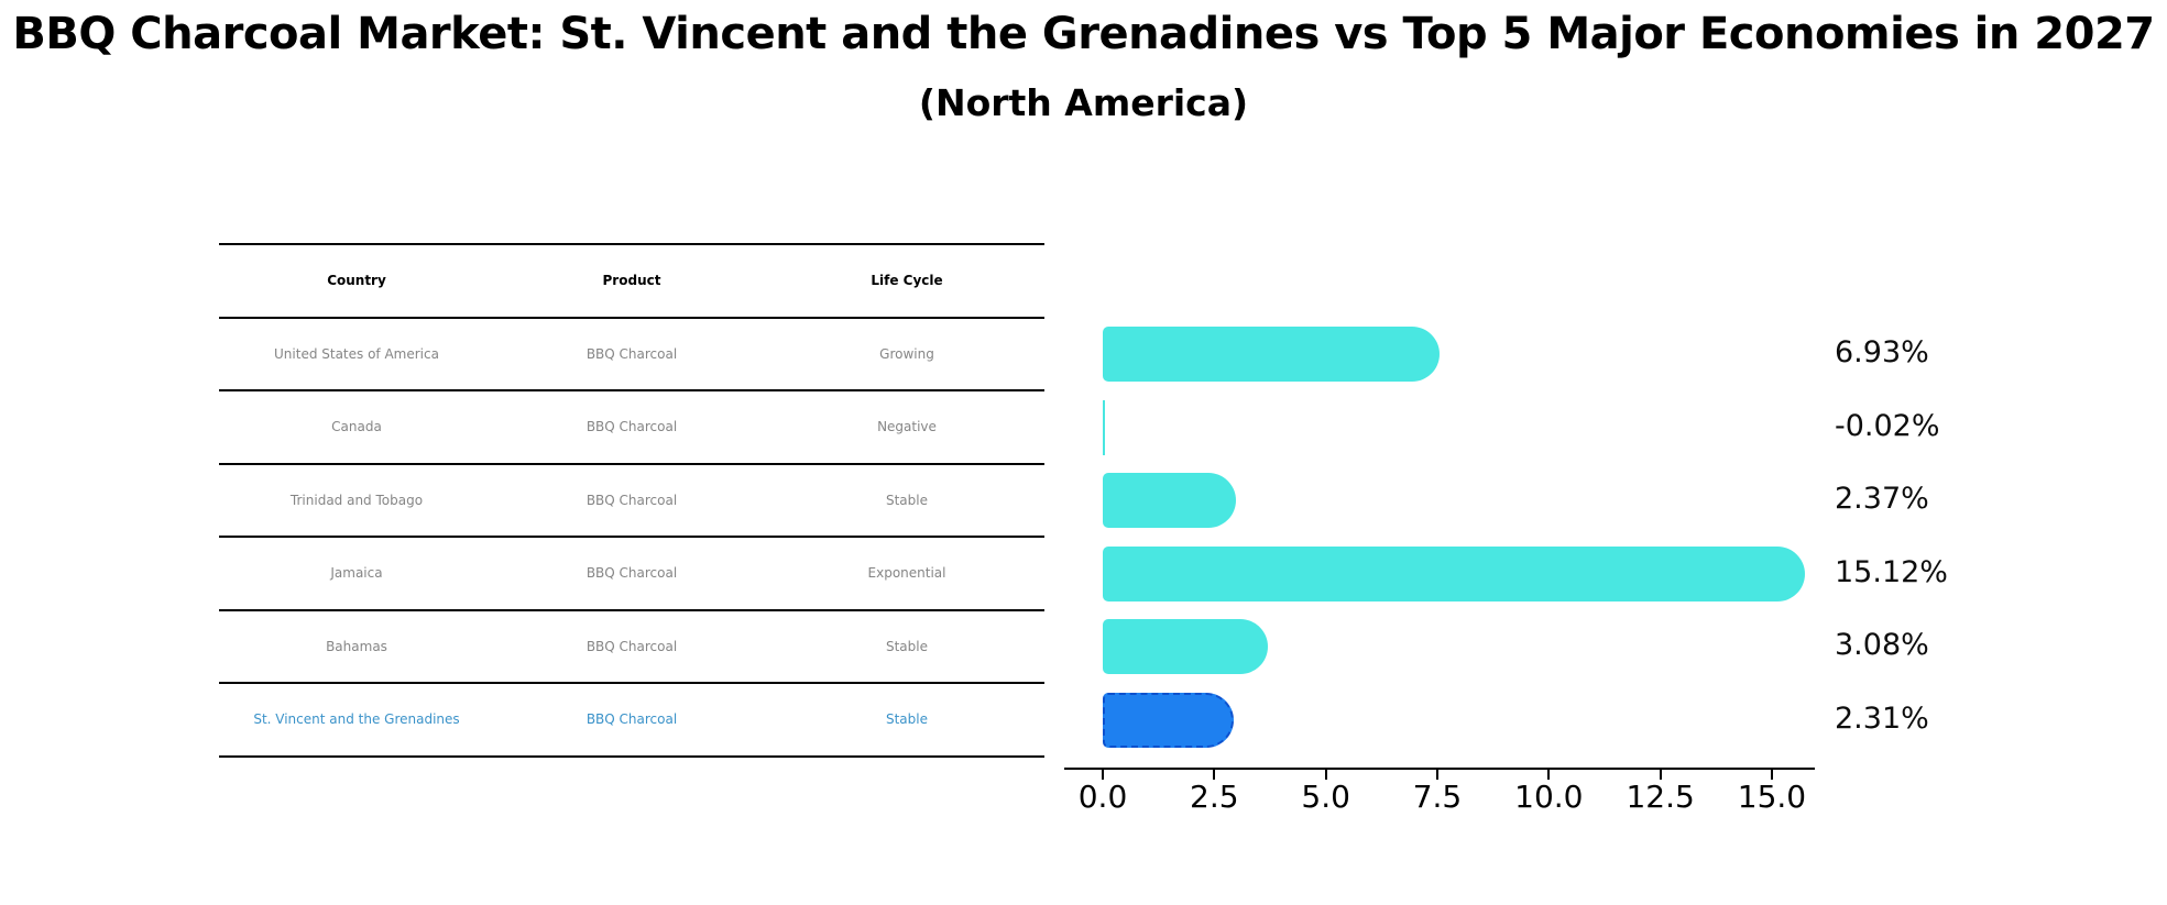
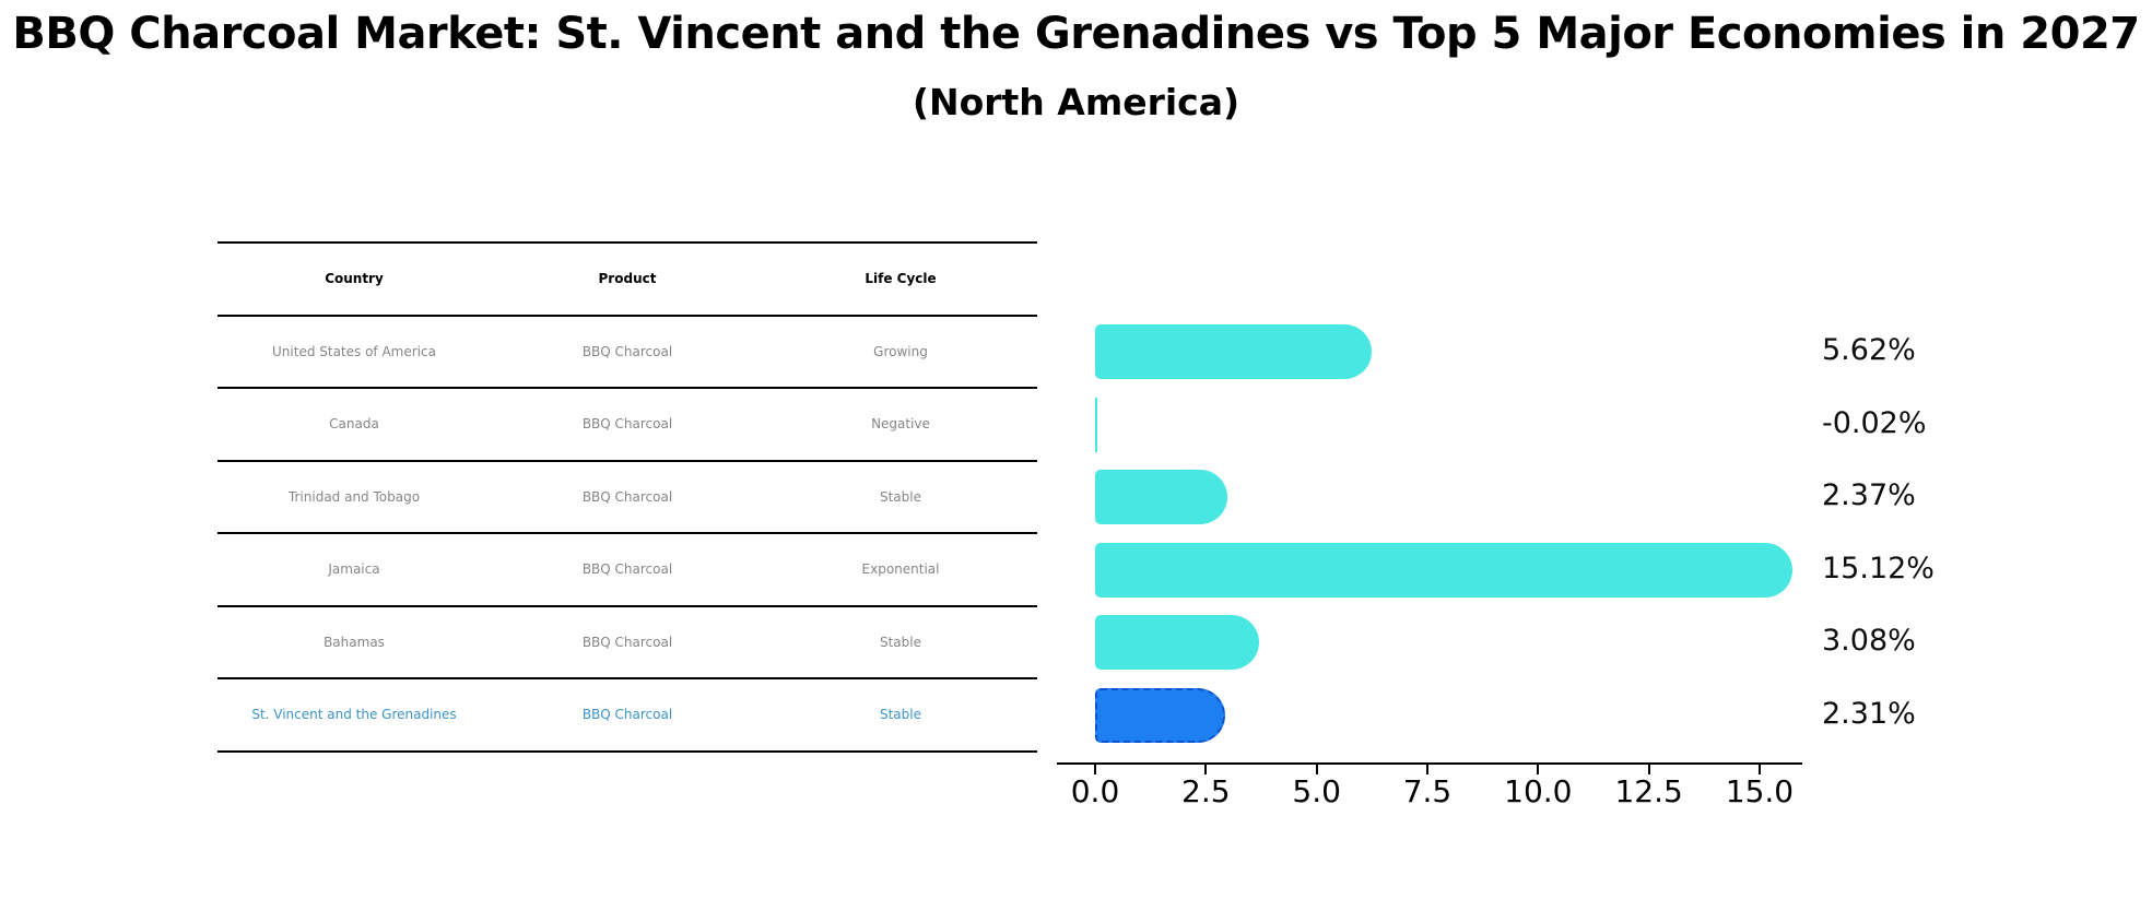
United States of America: 6.93% -> 5.62%
